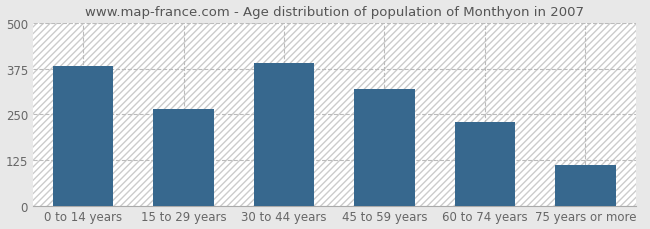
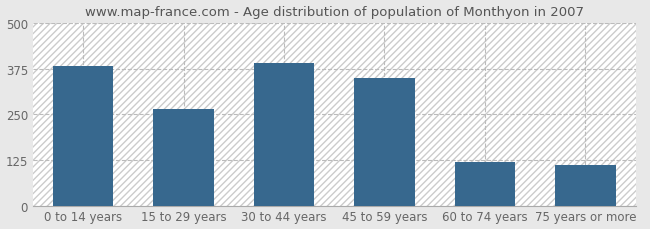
45 to 59 years: 320 -> 348
60 to 74 years: 230 -> 120
